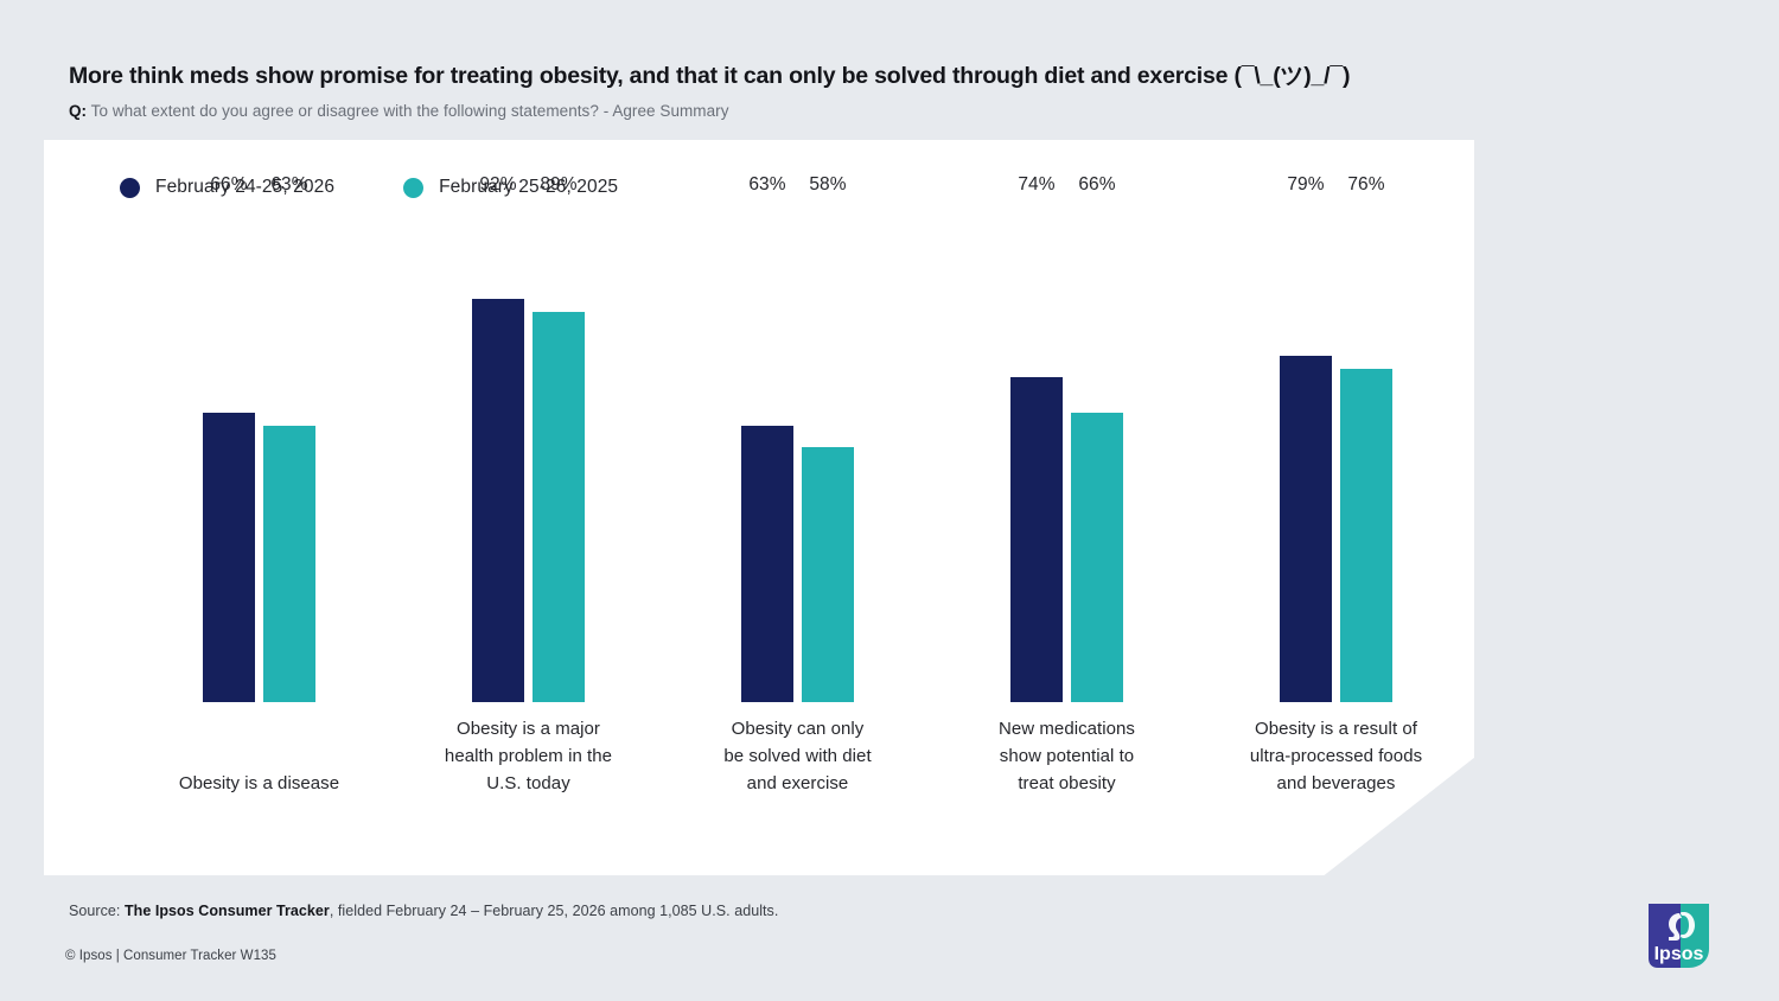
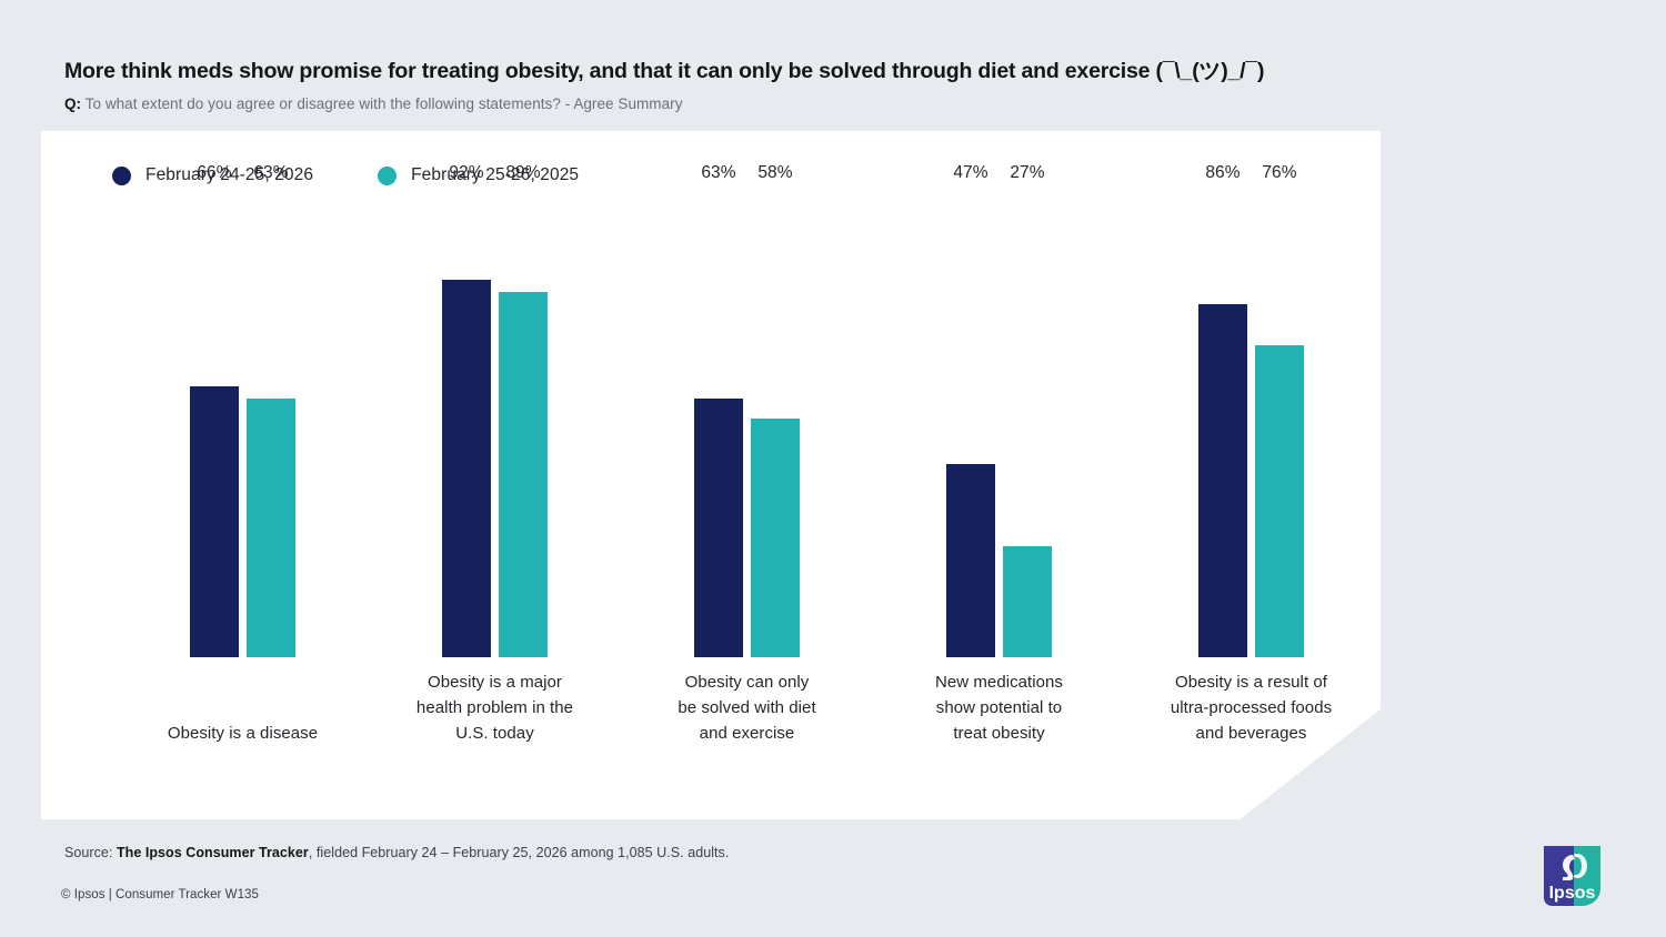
February 24-25, 2026/New medications show potential to treat obesity: 74% -> 47%
February 25-26, 2025/New medications show potential to treat obesity: 66% -> 27%
February 24-25, 2026/Obesity is a result of ultra-processed foods and beverages: 79% -> 86%
